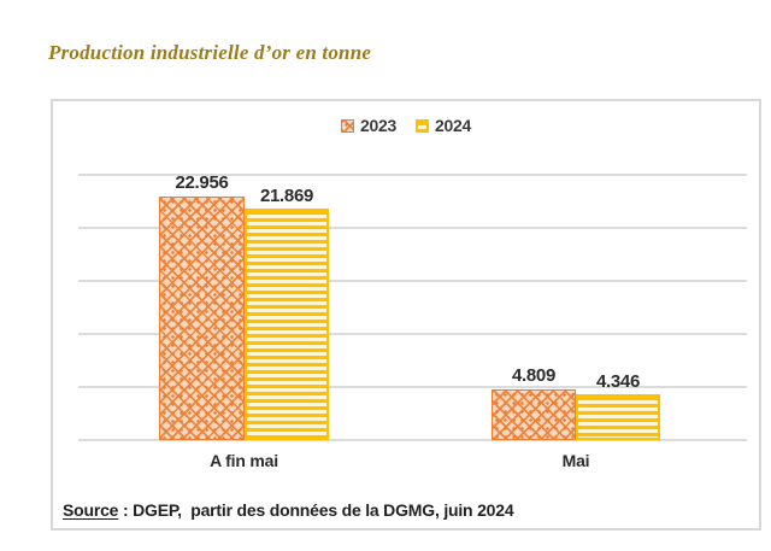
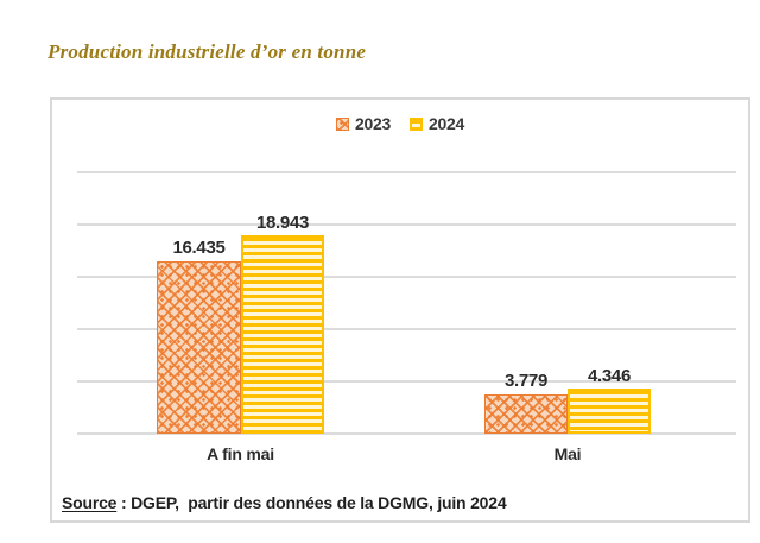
2023/A fin mai: 22.956 -> 16.435
2024/A fin mai: 21.869 -> 18.943
2023/Mai: 4.809 -> 3.779
